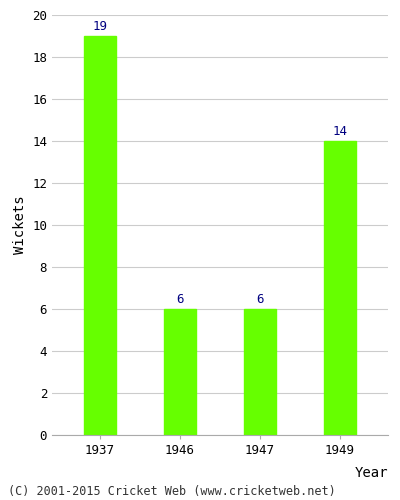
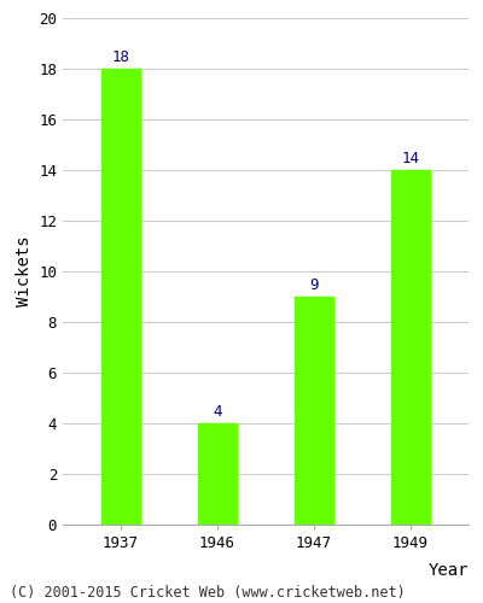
1937: 19 -> 18
1946: 6 -> 4
1947: 6 -> 9
